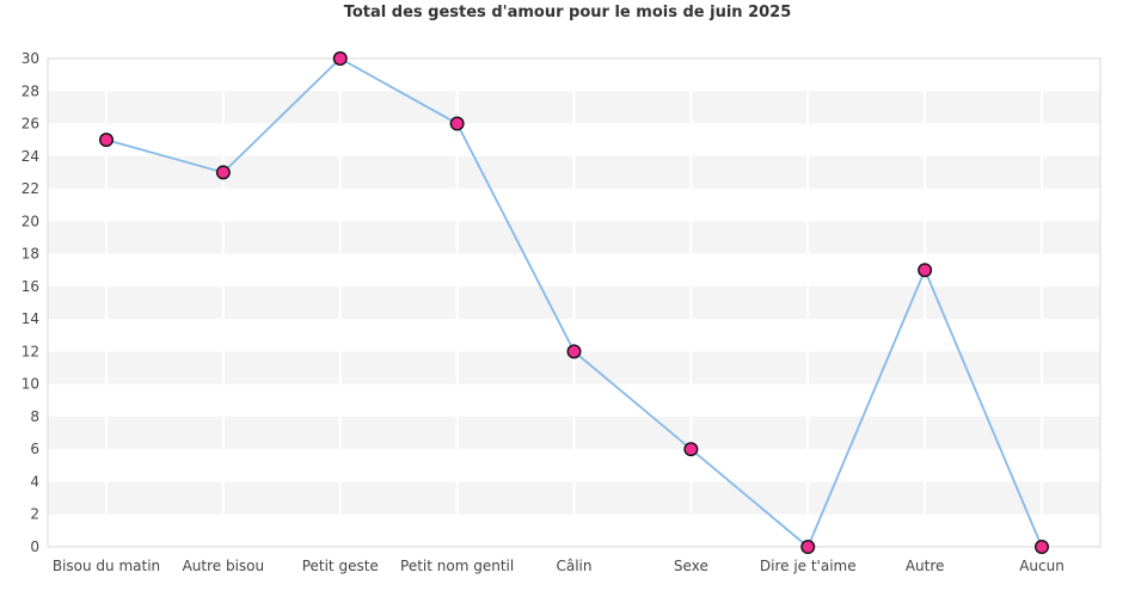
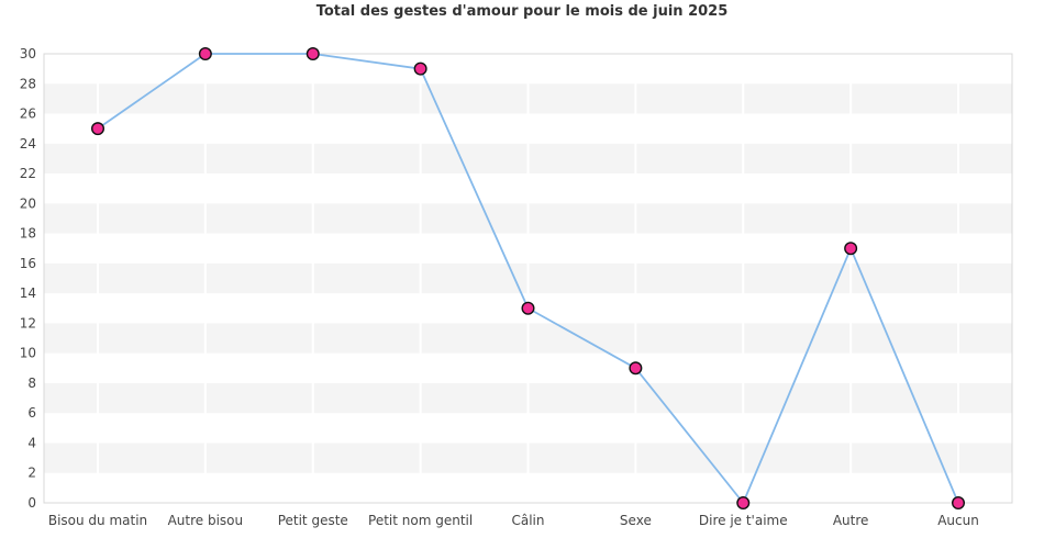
Autre bisou: 23 -> 30
Petit nom gentil: 26 -> 29
Câlin: 12 -> 13
Sexe: 6 -> 9
